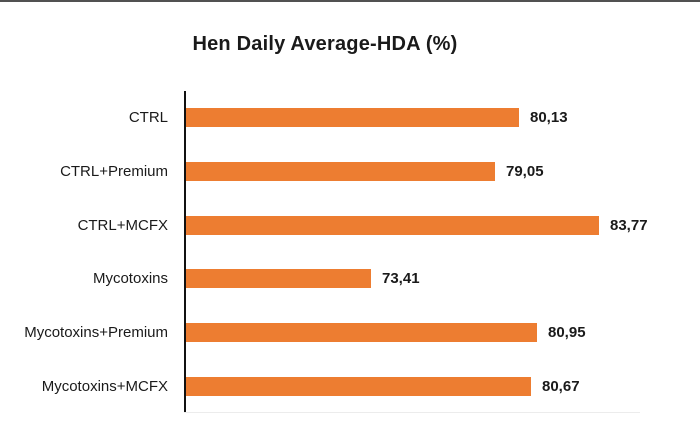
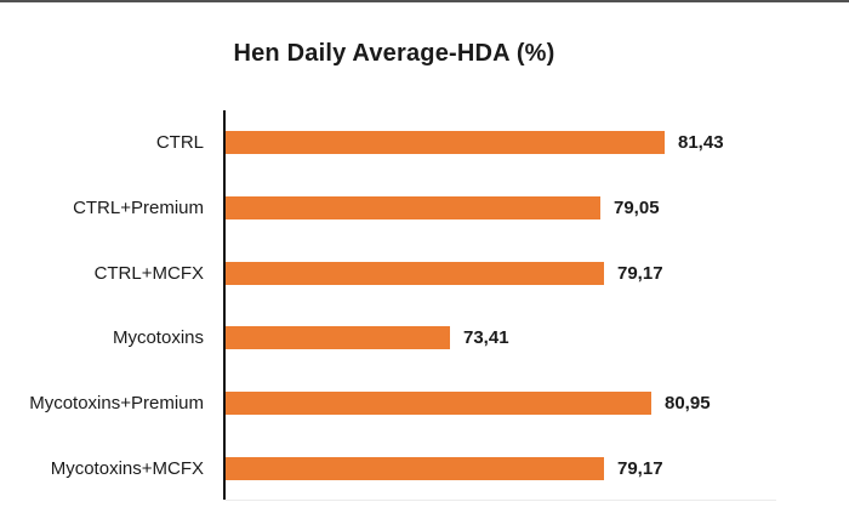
CTRL: 80,13 -> 81,43
CTRL+MCFX: 83,77 -> 79,17
Mycotoxins+MCFX: 80,67 -> 79,17
